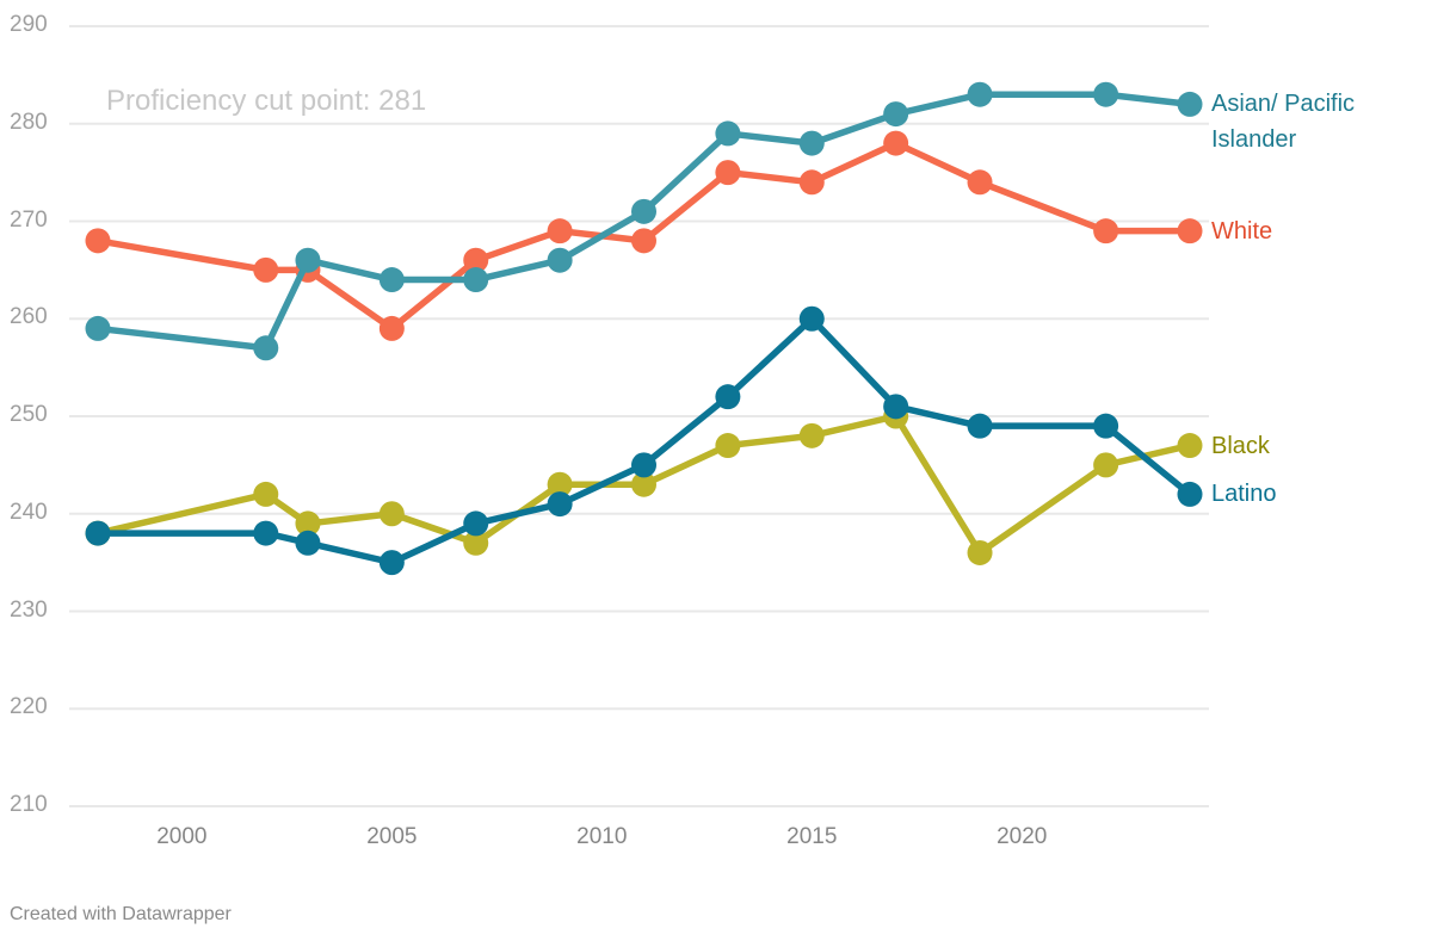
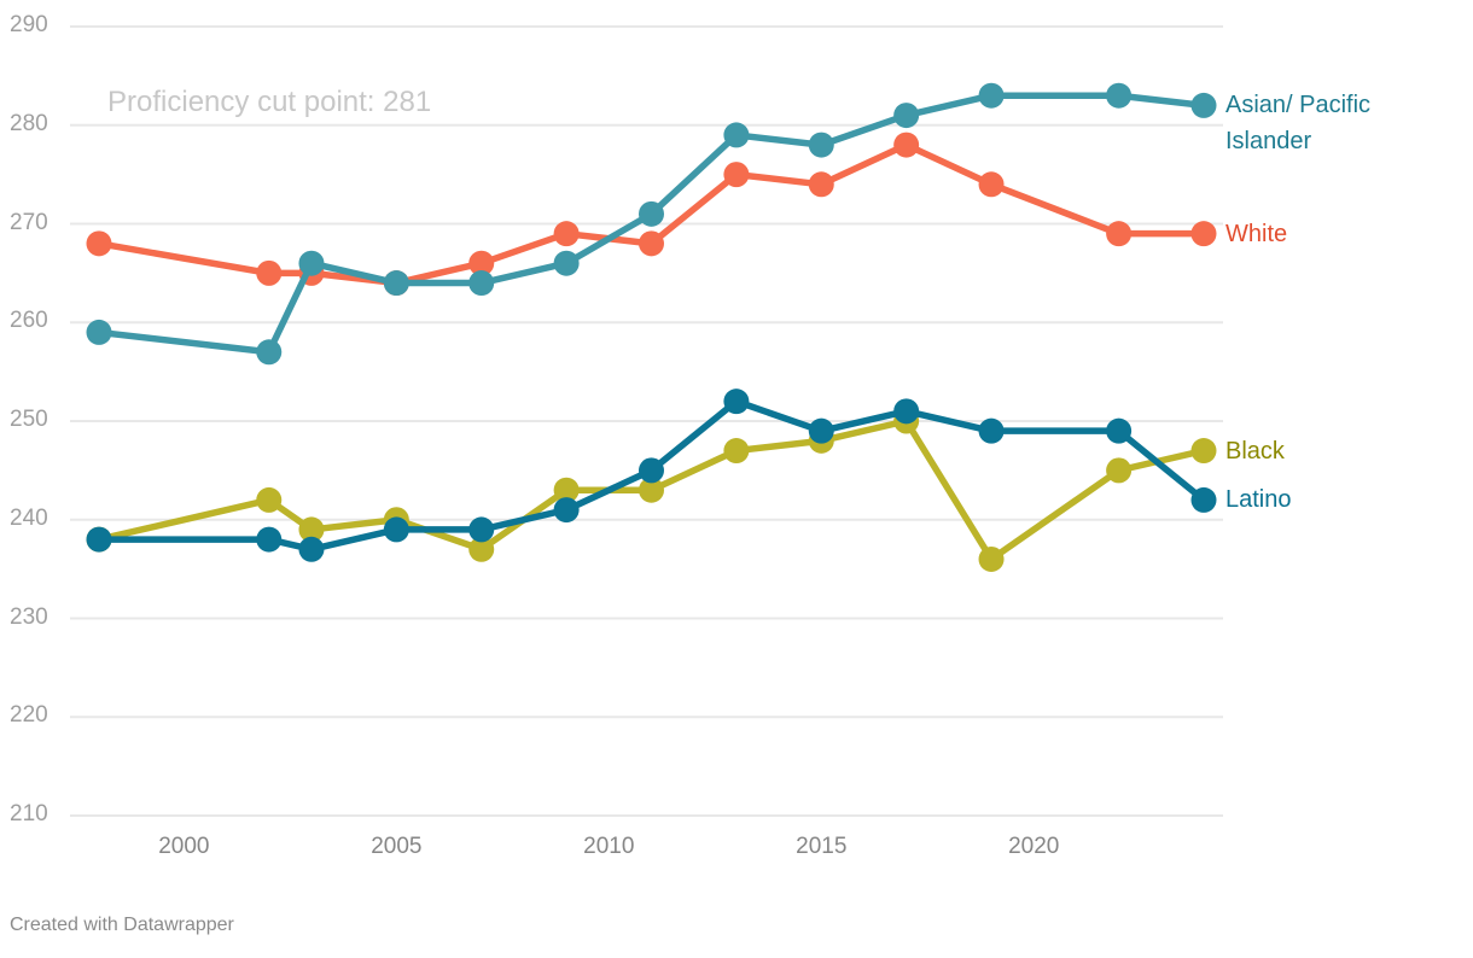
Latino/2005: 235 -> 239
White/2005: 259 -> 264
Latino/2015: 260 -> 249
